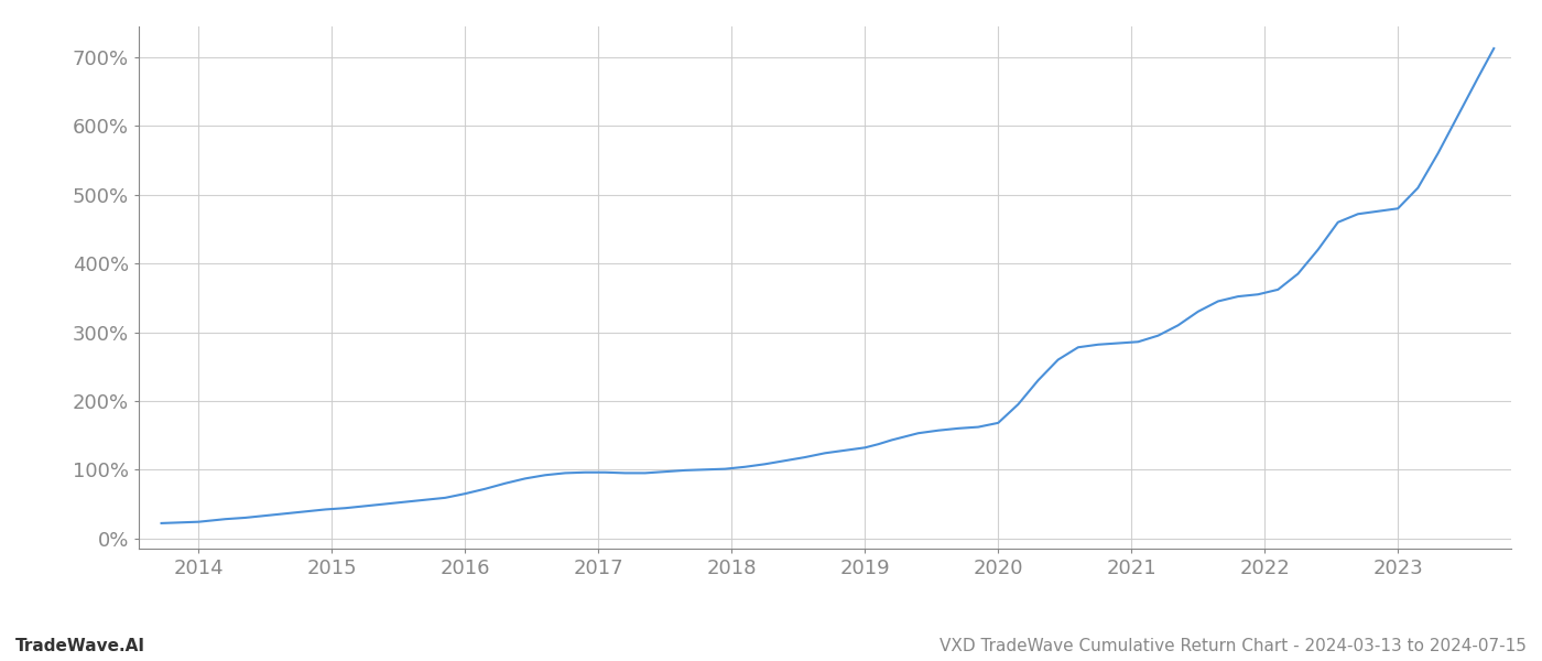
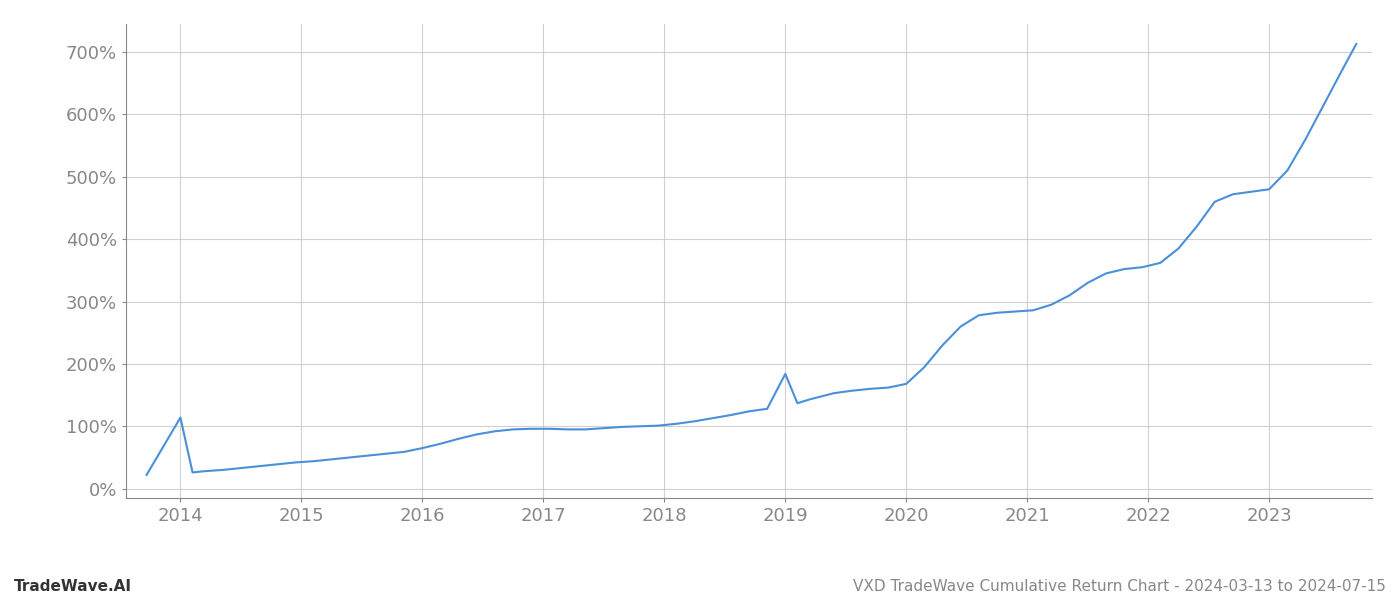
2014: 24% -> 114%
2019: 132% -> 184%
